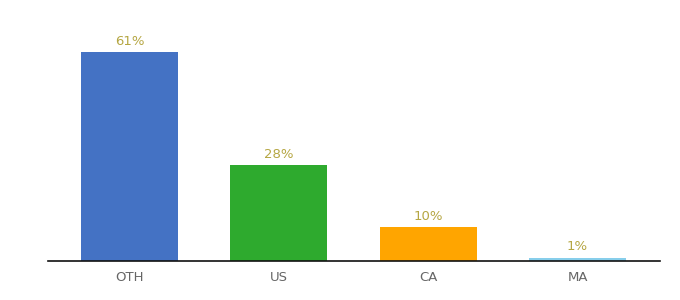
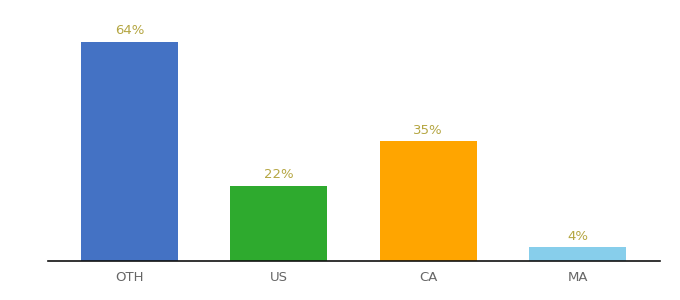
OTH: 61% -> 64%
US: 28% -> 22%
CA: 10% -> 35%
MA: 1% -> 4%
